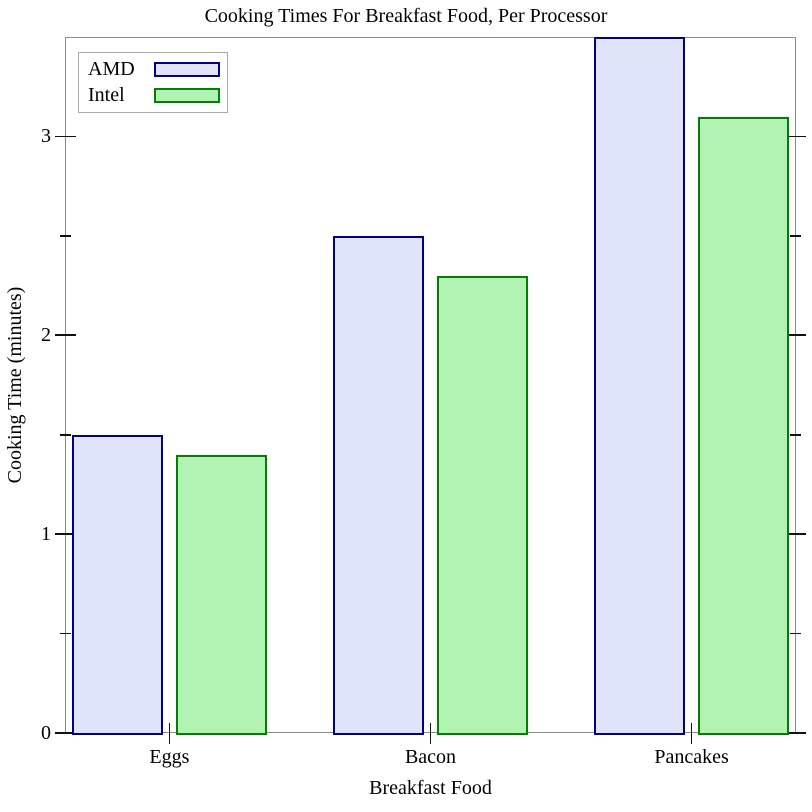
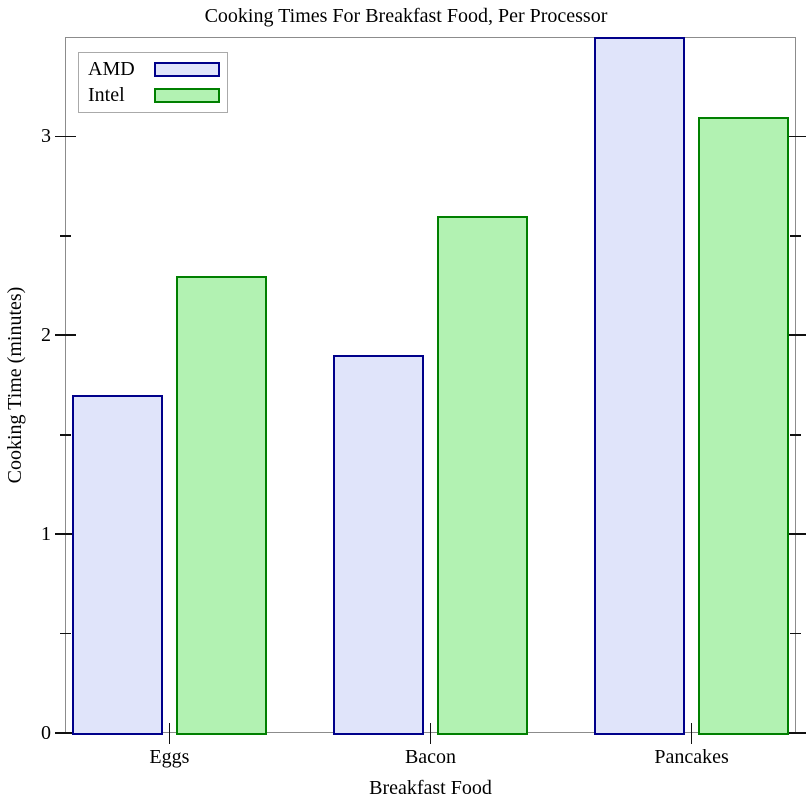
AMD/Eggs: 1.5 -> 1.7
Intel/Eggs: 1.4 -> 2.3
AMD/Bacon: 2.5 -> 1.9
Intel/Bacon: 2.3 -> 2.6
